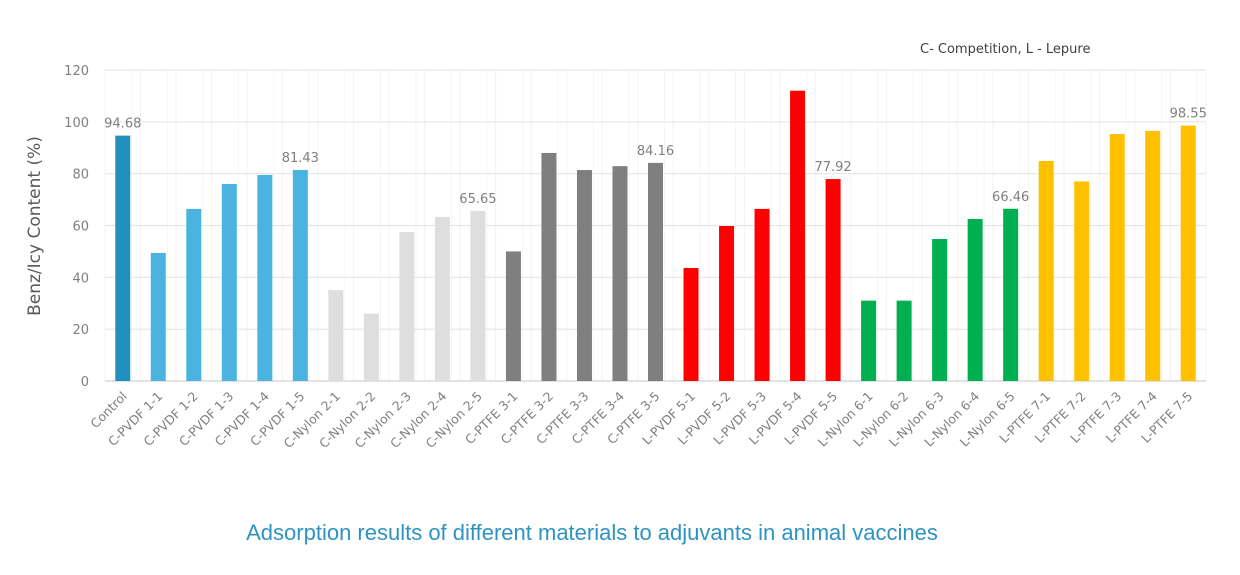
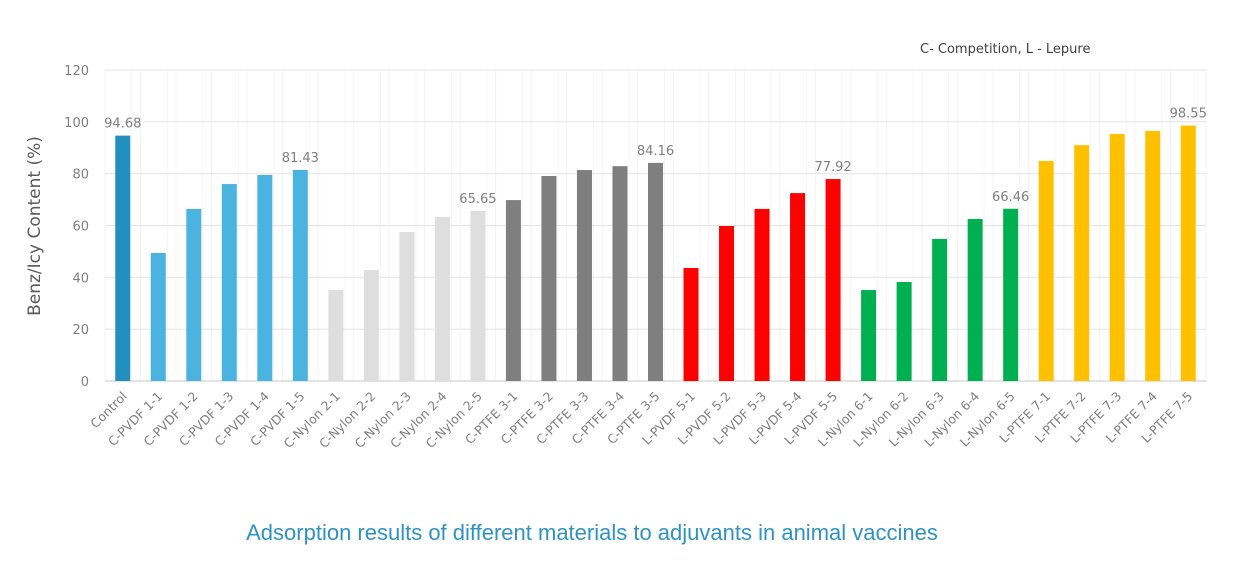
C-Nylon 2-2: 26 -> 43
C-PTFE 3-1: 50 -> 70
C-PTFE 3-2: 88 -> 79
L-PVDF 5-4: 112 -> 72
L-Nylon 6-1: 31 -> 35
L-Nylon 6-2: 31 -> 38
L-PTFE 7-2: 77 -> 91
